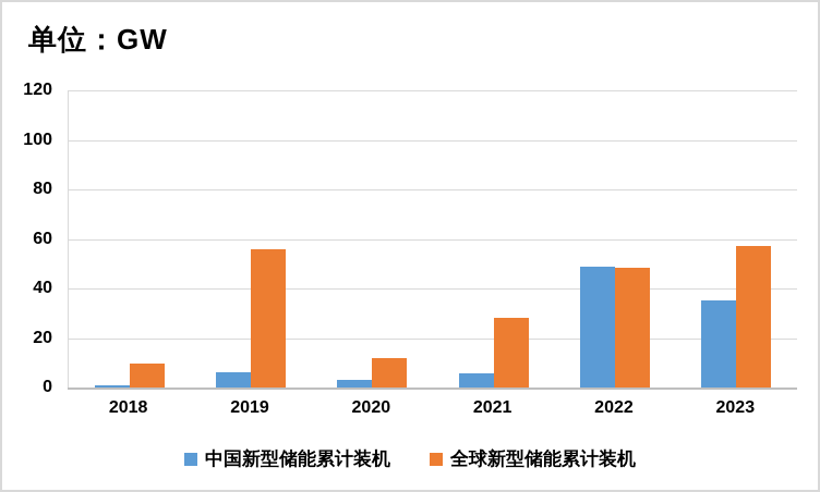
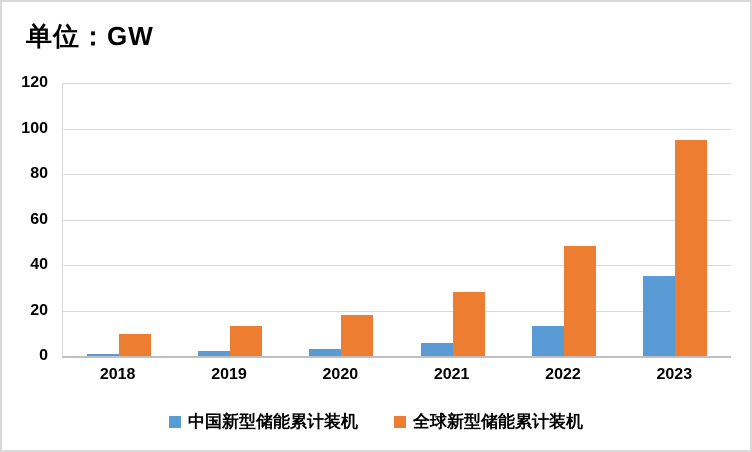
中国新型储能累计装机/2019: 6 -> 2
全球新型储能累计装机/2019: 56 -> 13
全球新型储能累计装机/2020: 12 -> 18
中国新型储能累计装机/2022: 49 -> 13
全球新型储能累计装机/2023: 57 -> 95
